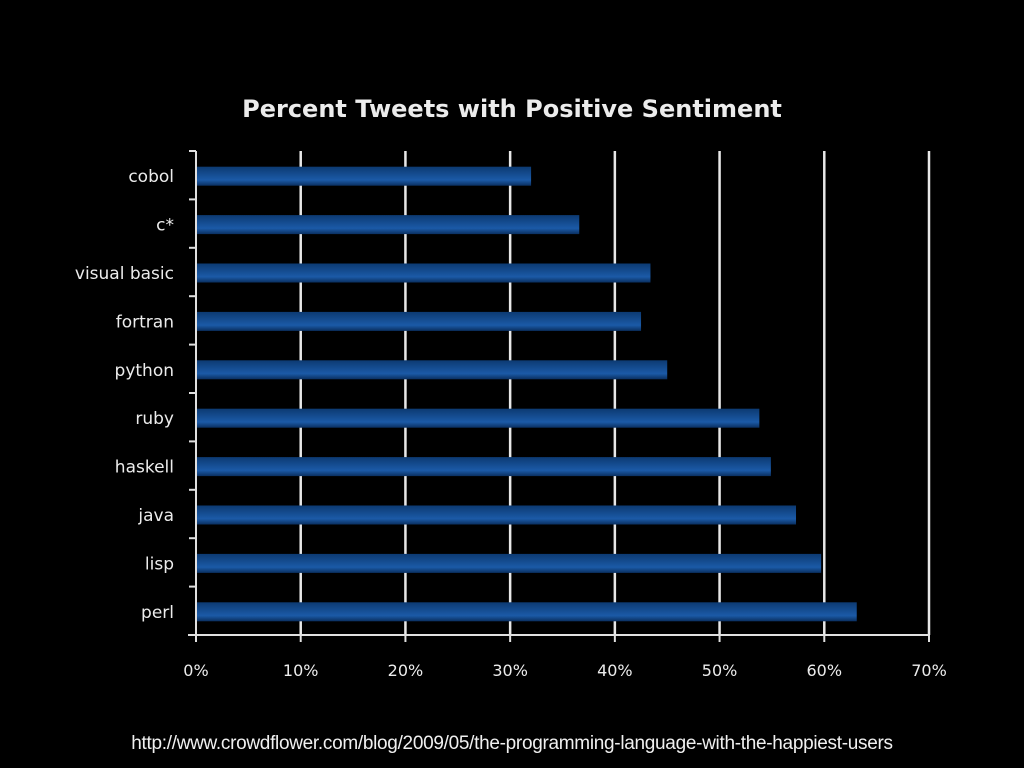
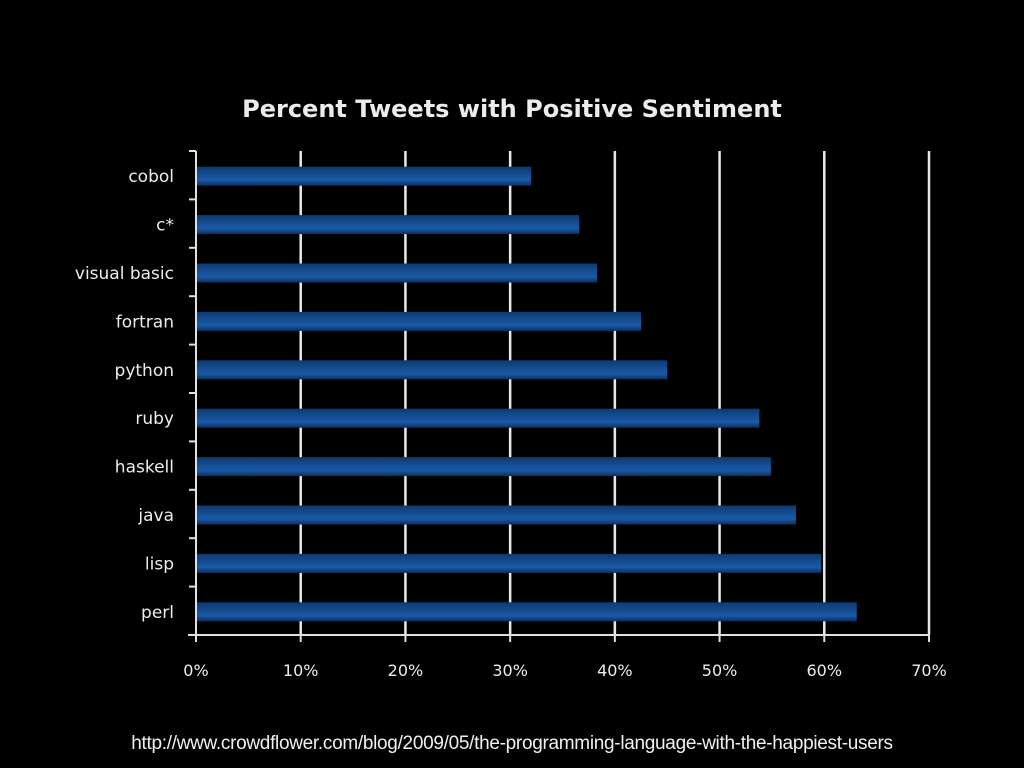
visual basic: 43.4% -> 38.3%
